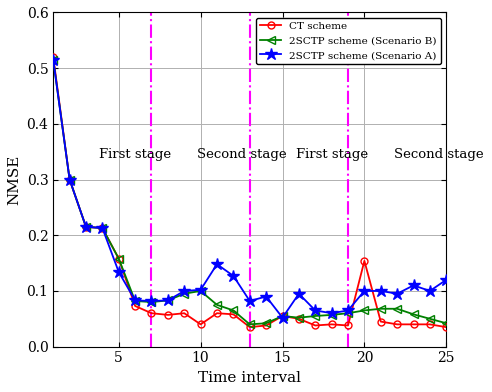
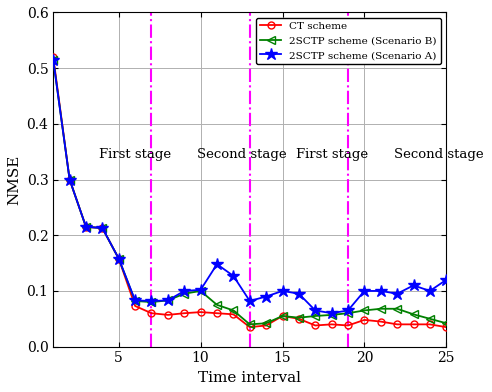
2SCTP scheme (Scenario A)/5: 0.134 -> 0.158
CT scheme/10: 0.040 -> 0.062
2SCTP scheme (Scenario A)/15: 0.052 -> 0.100
CT scheme/20: 0.154 -> 0.048
